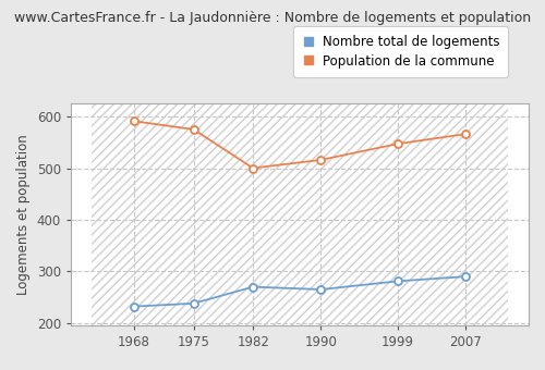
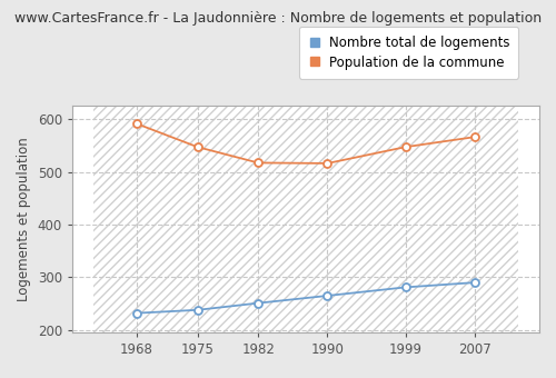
Population de la commune/1975: 575 -> 547
Nombre total de logements/1982: 270 -> 251
Population de la commune/1982: 500 -> 517
